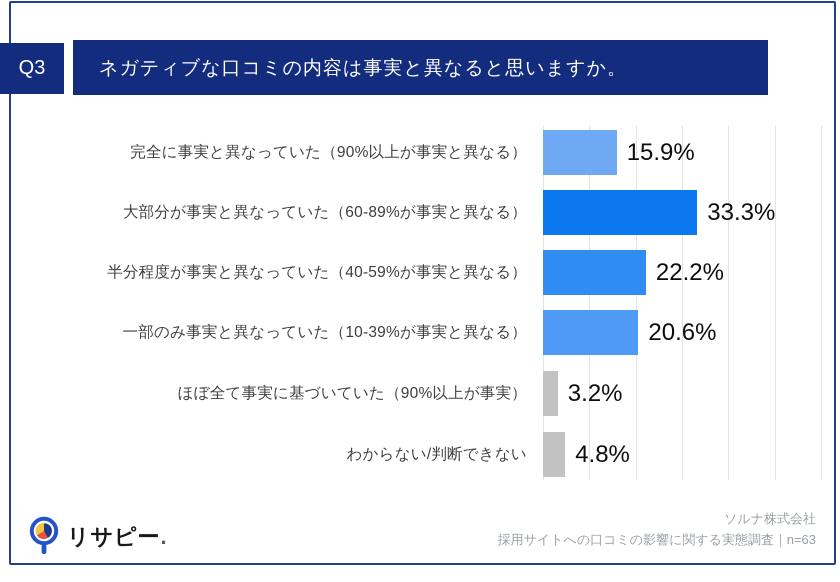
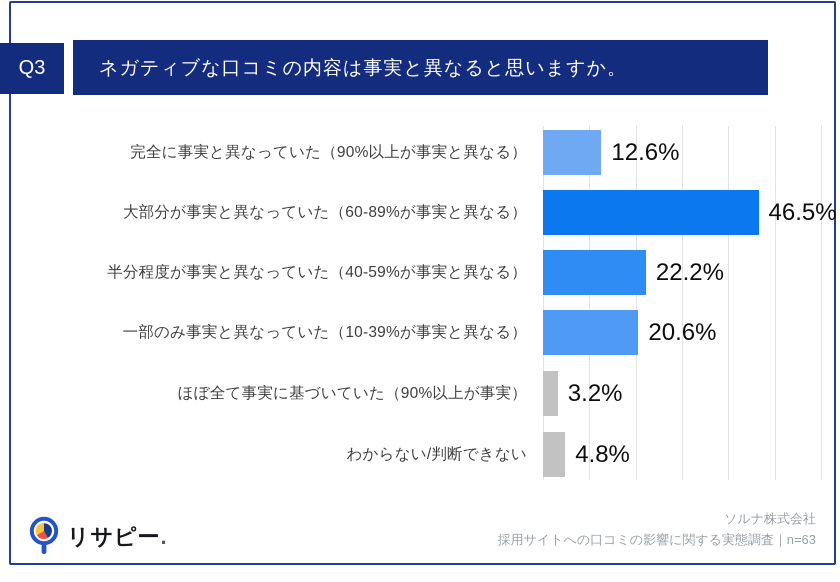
完全に事実と異なっていた（90%以上が事実と異なる）: 15.9% -> 12.6%
大部分が事実と異なっていた（60-89%が事実と異なる）: 33.3% -> 46.5%
